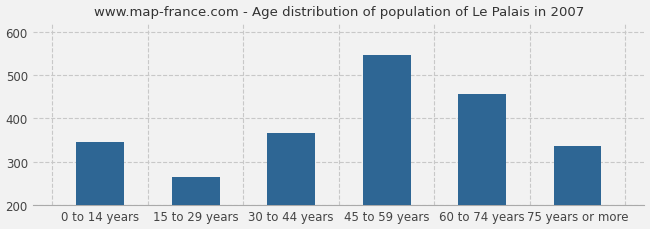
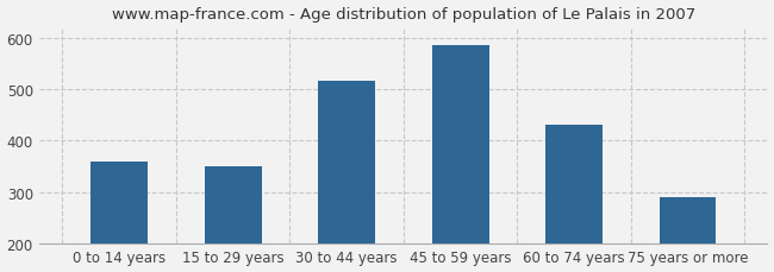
0 to 14 years: 345 -> 360
15 to 29 years: 265 -> 350
30 to 44 years: 365 -> 515
45 to 59 years: 545 -> 585
60 to 74 years: 455 -> 430
75 years or more: 335 -> 290
